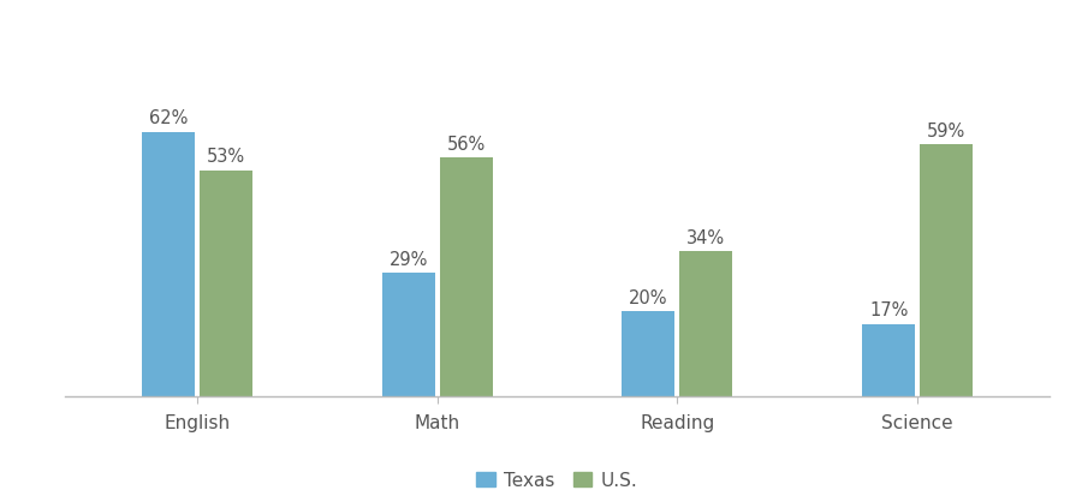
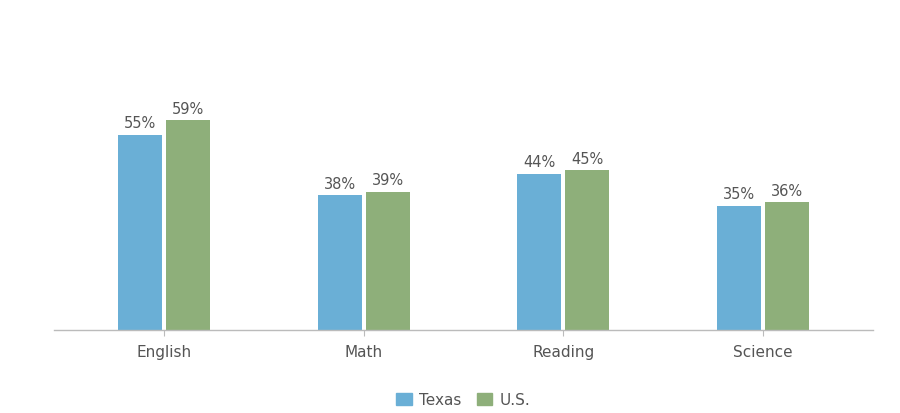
Texas/English: 62% -> 55%
U.S./English: 53% -> 59%
Texas/Math: 29% -> 38%
U.S./Math: 56% -> 39%
Texas/Reading: 20% -> 44%
U.S./Reading: 34% -> 45%
Texas/Science: 17% -> 35%
U.S./Science: 59% -> 36%
